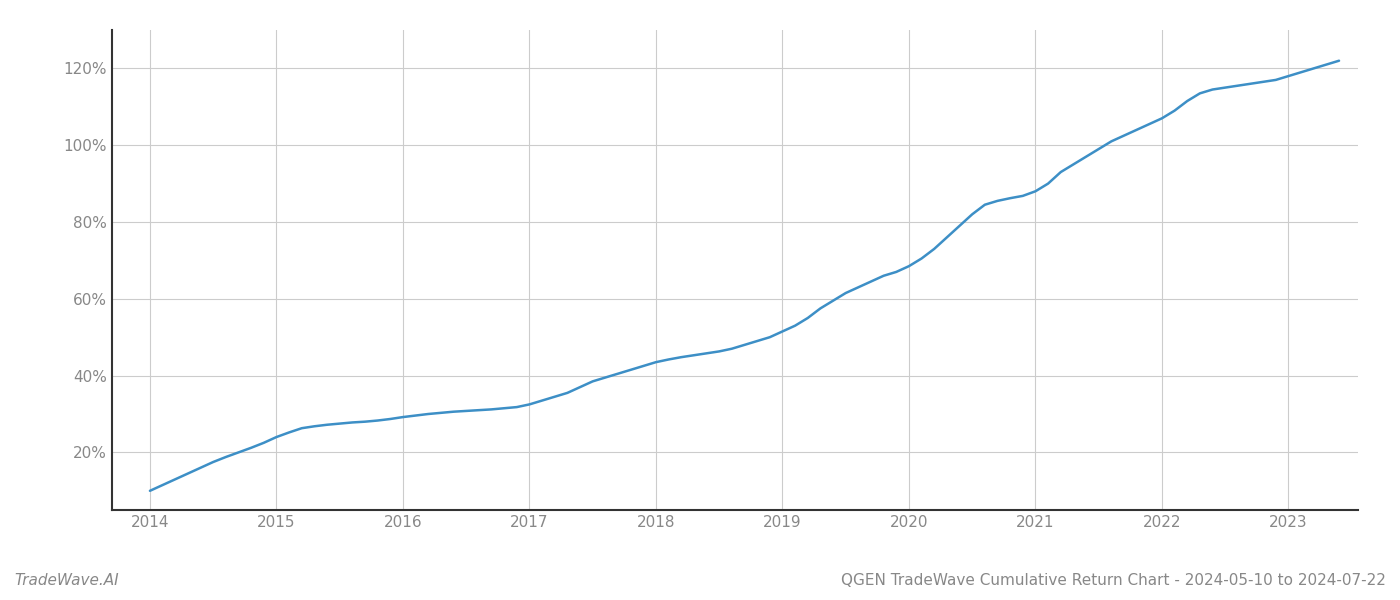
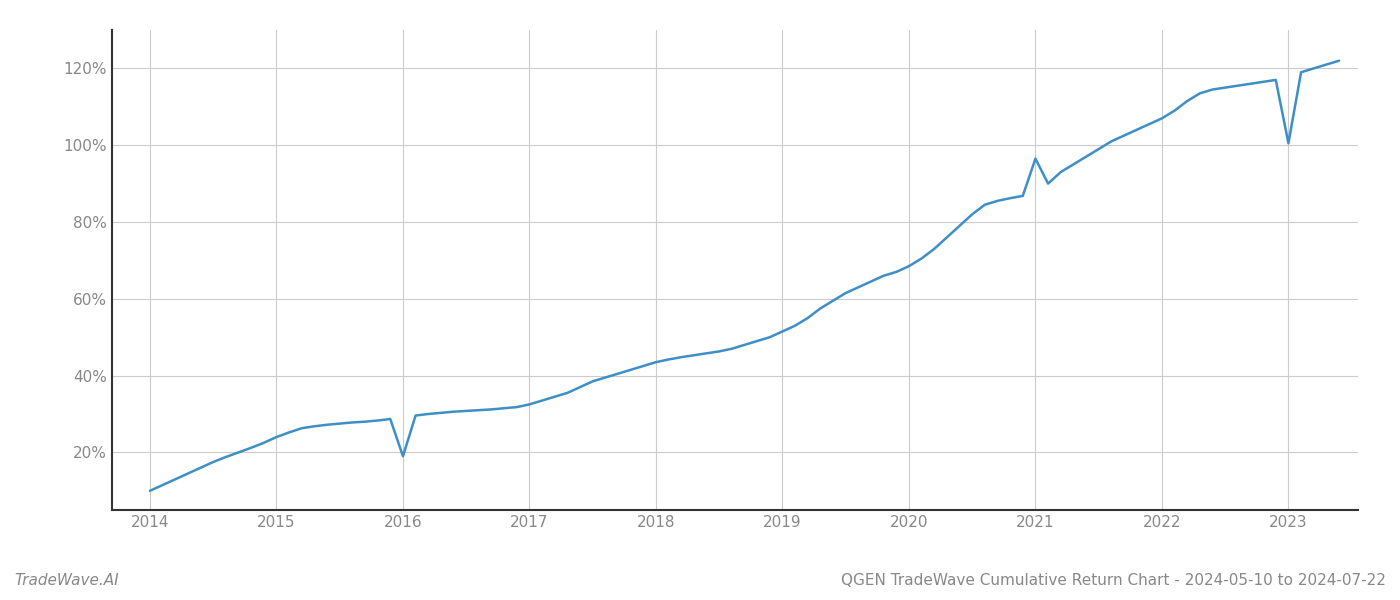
2016: 29.2% -> 19.0%
2021: 88.0% -> 96.5%
2023: 118.0% -> 100.5%
